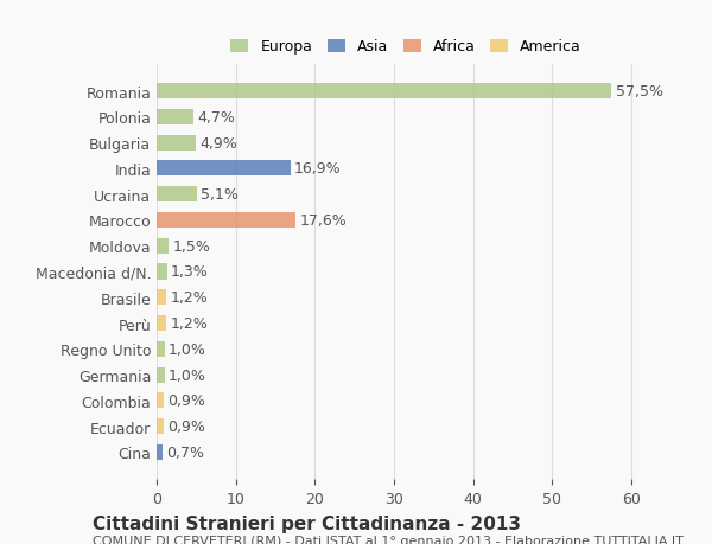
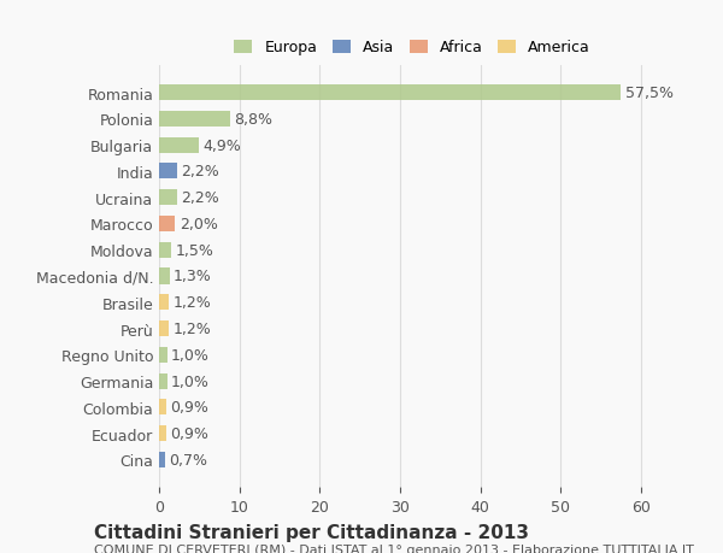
Polonia: 4,7% -> 8,8%
India: 16,9% -> 2,2%
Ucraina: 5,1% -> 2,2%
Marocco: 17,6% -> 2,0%
